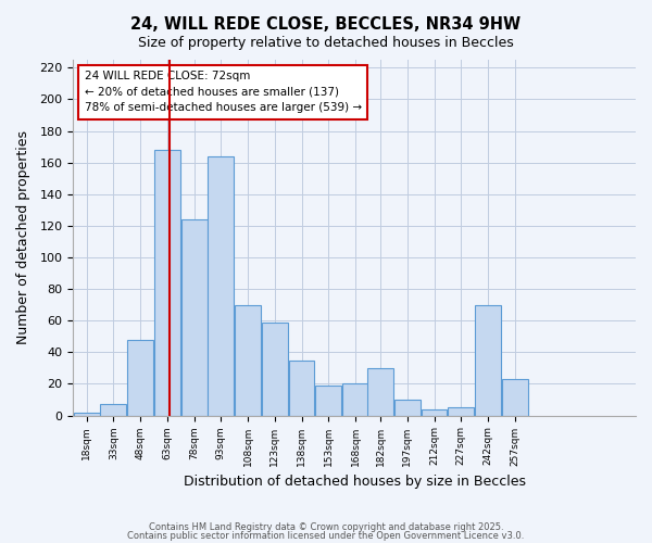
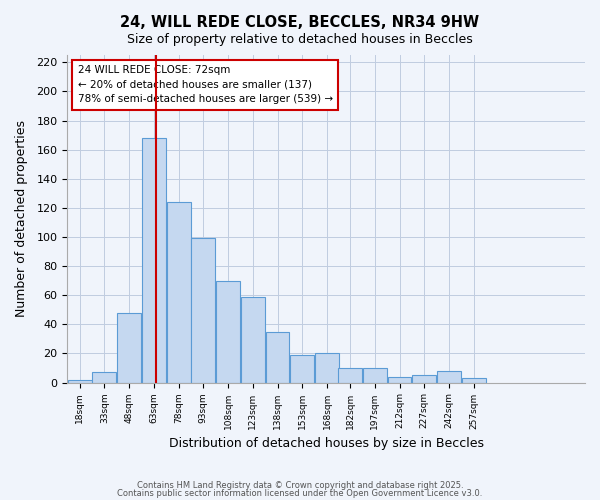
93sqm: 164 -> 99
182sqm: 30 -> 10
242sqm: 70 -> 8
257sqm: 23 -> 3
